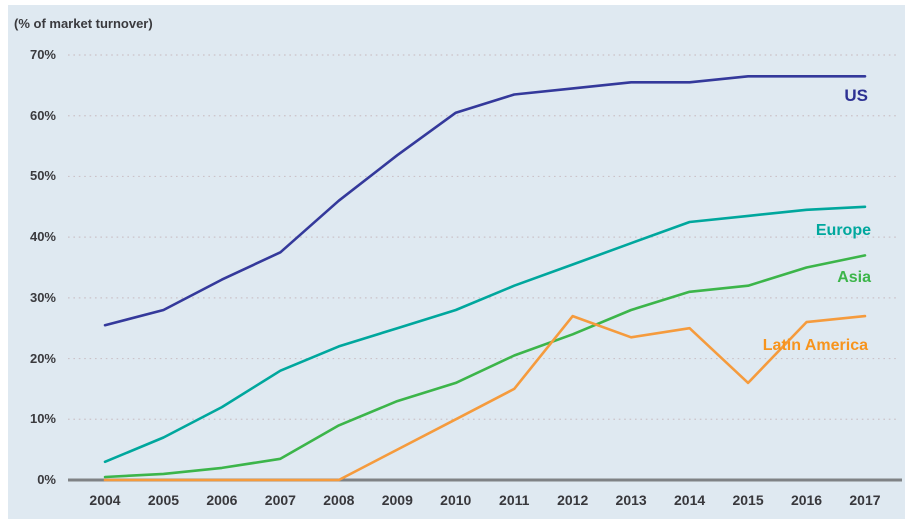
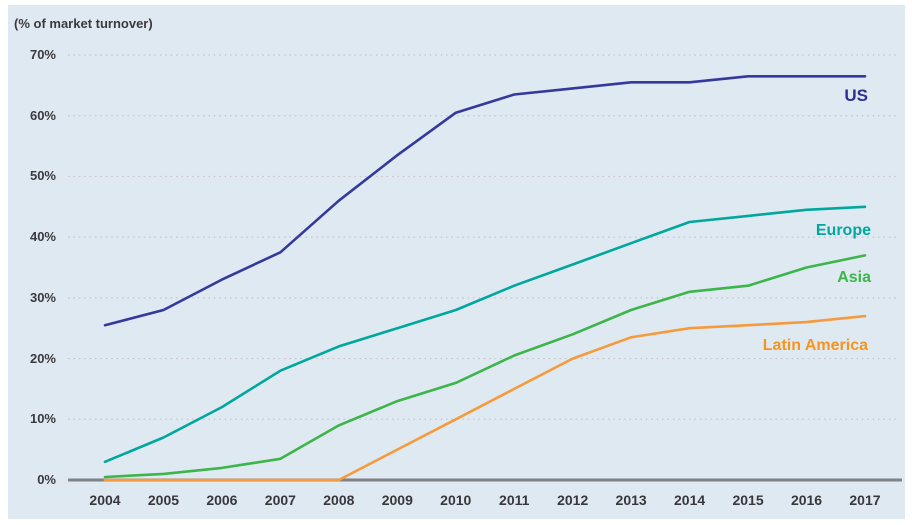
Latin America/2012: 27% -> 20%
Latin America/2015: 16% -> 26%
